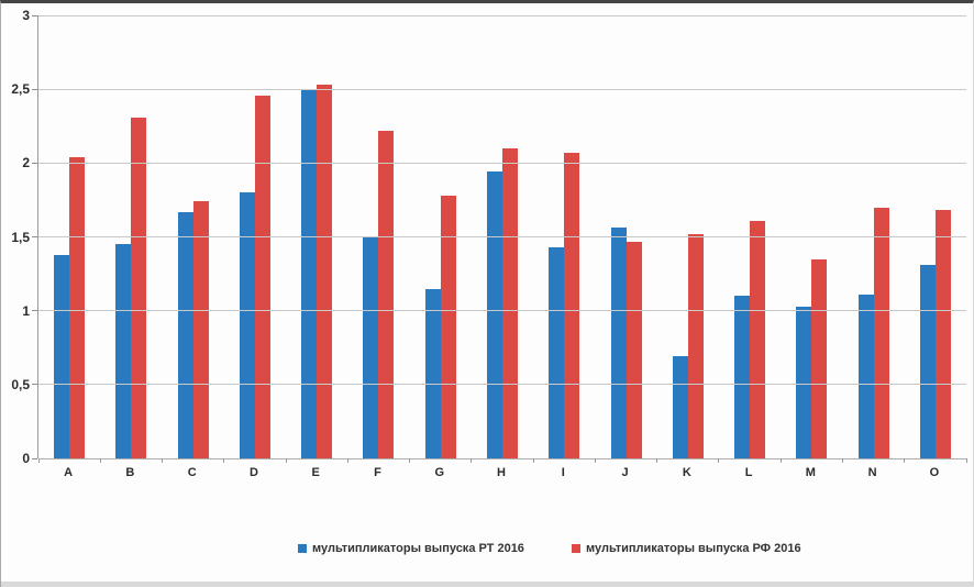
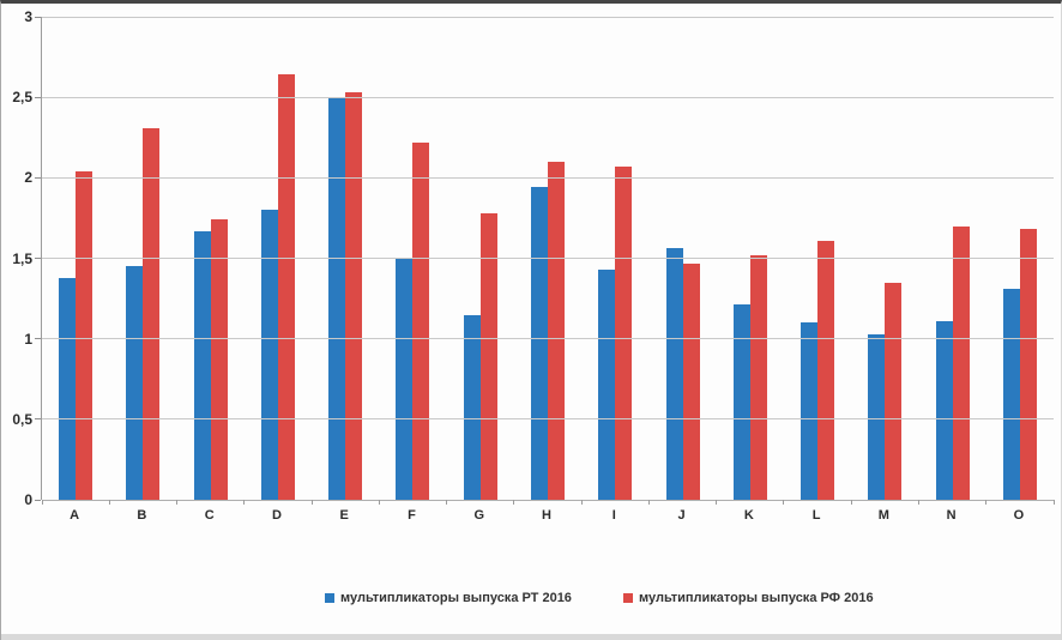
мультипликаторы выпуска РФ 2016/D: 2.46 -> 2.64
мультипликаторы выпуска РТ 2016/K: 0.69 -> 1.21
